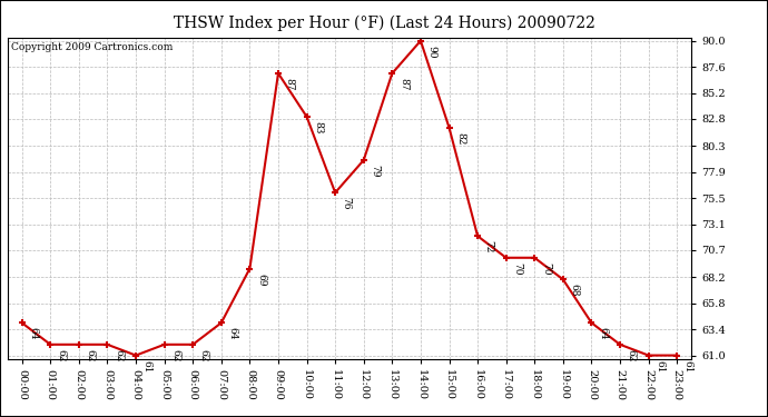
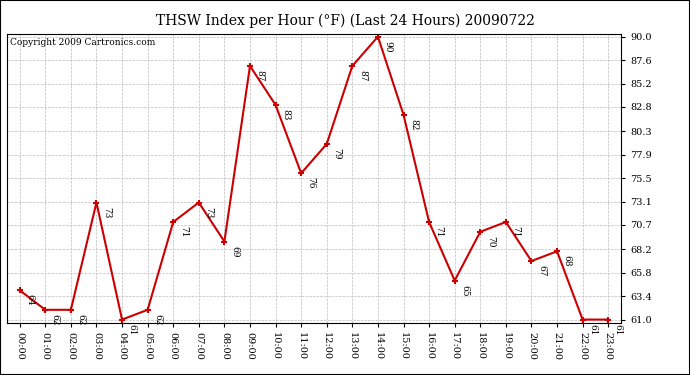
03:00: 62 -> 73
06:00: 62 -> 71
07:00: 64 -> 73
16:00: 72 -> 71
17:00: 70 -> 65
19:00: 68 -> 71
20:00: 64 -> 67
21:00: 62 -> 68
